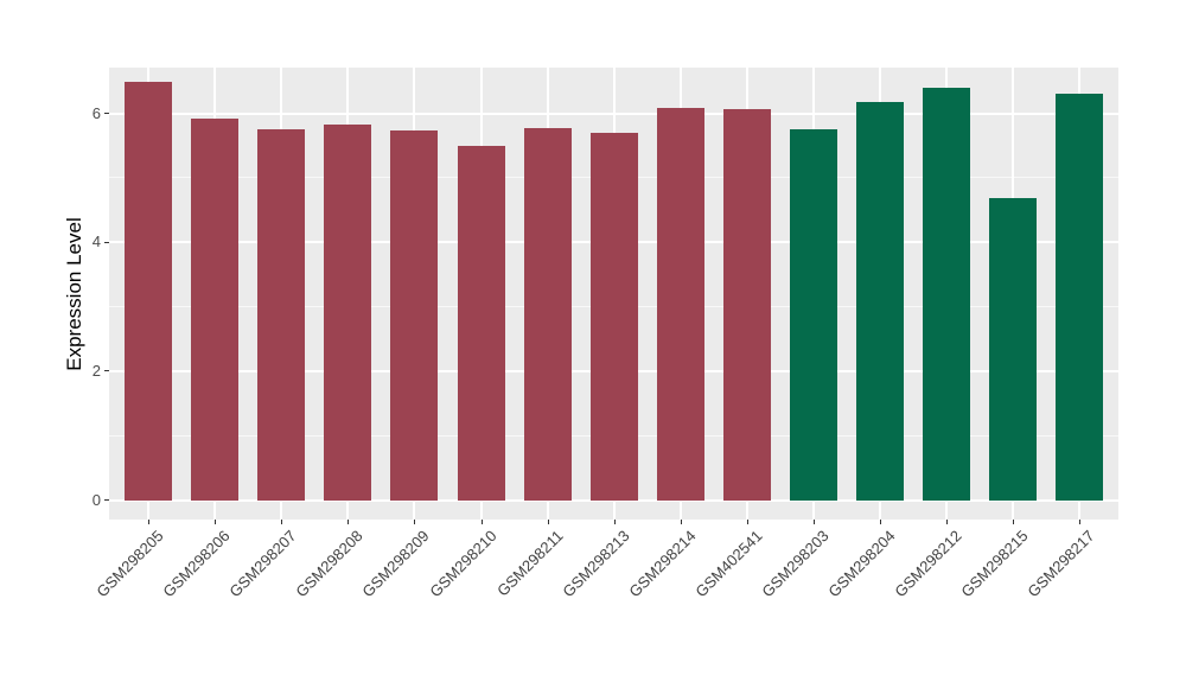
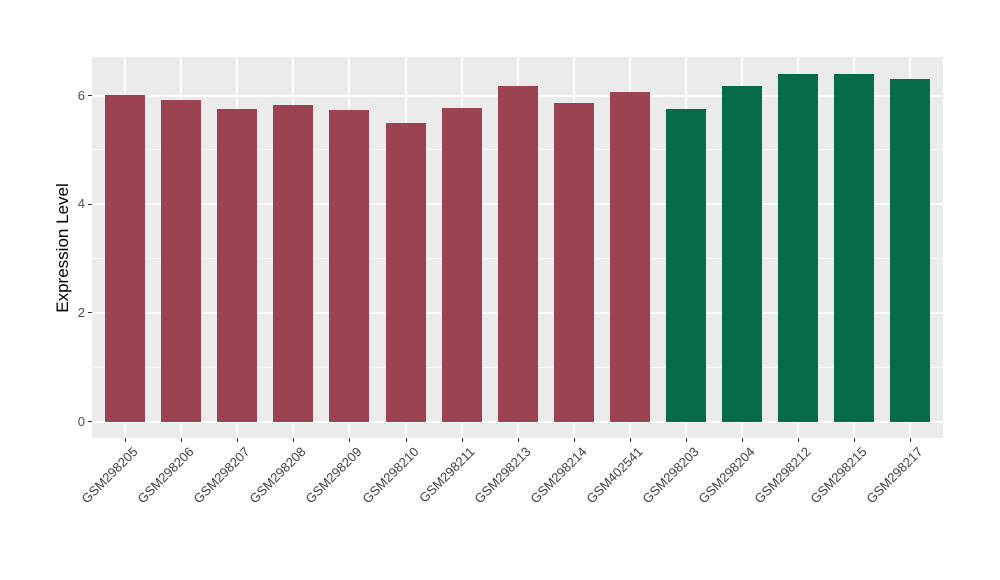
GSM298205: 6.5 -> 6.0
GSM298213: 5.7 -> 6.2
GSM298214: 6.1 -> 5.9
GSM298215: 4.7 -> 6.4
